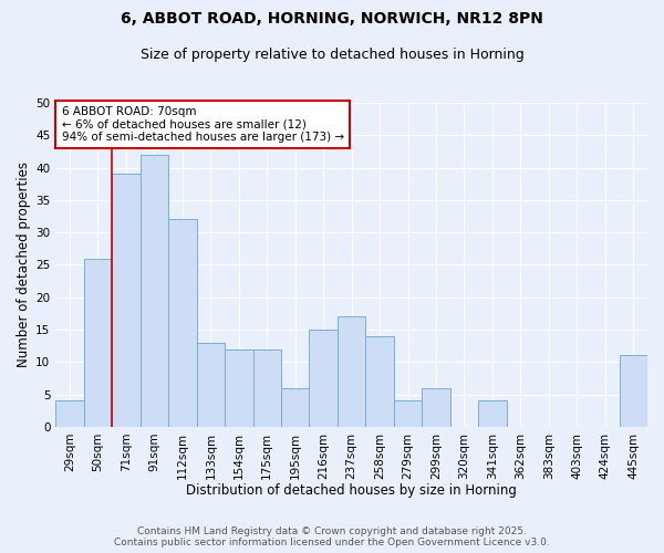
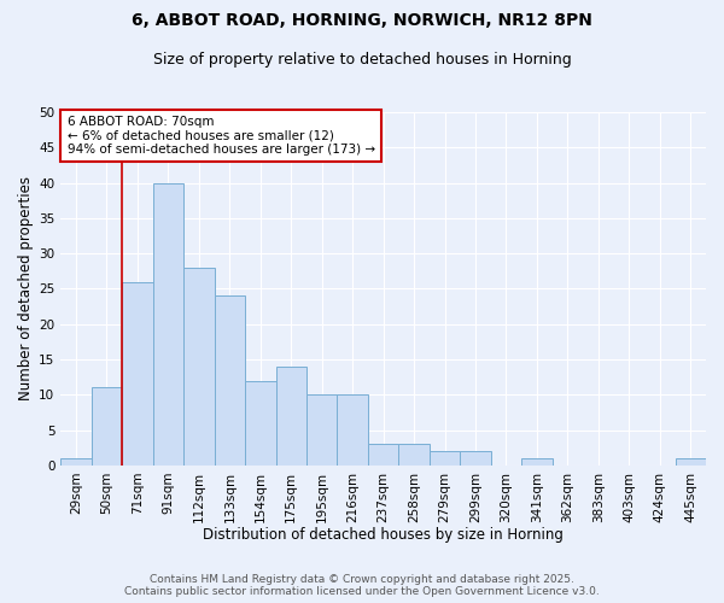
29sqm: 4 -> 1
50sqm: 26 -> 11
71sqm: 39 -> 26
91sqm: 42 -> 40
112sqm: 32 -> 28
133sqm: 13 -> 24
175sqm: 12 -> 14
195sqm: 6 -> 10
216sqm: 15 -> 10
237sqm: 17 -> 3
258sqm: 14 -> 3
279sqm: 4 -> 2
299sqm: 6 -> 2
341sqm: 4 -> 1
445sqm: 11 -> 1
